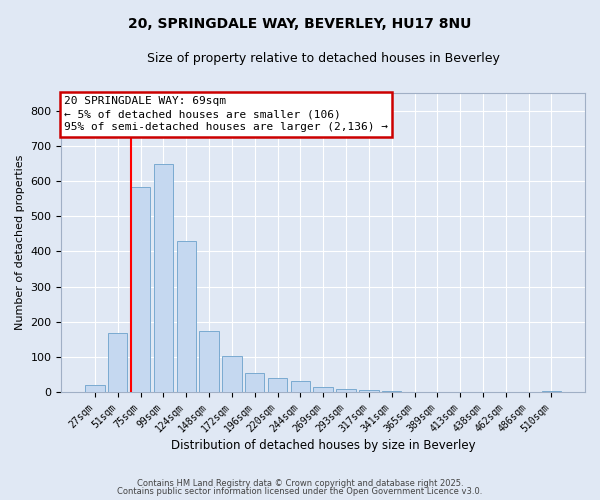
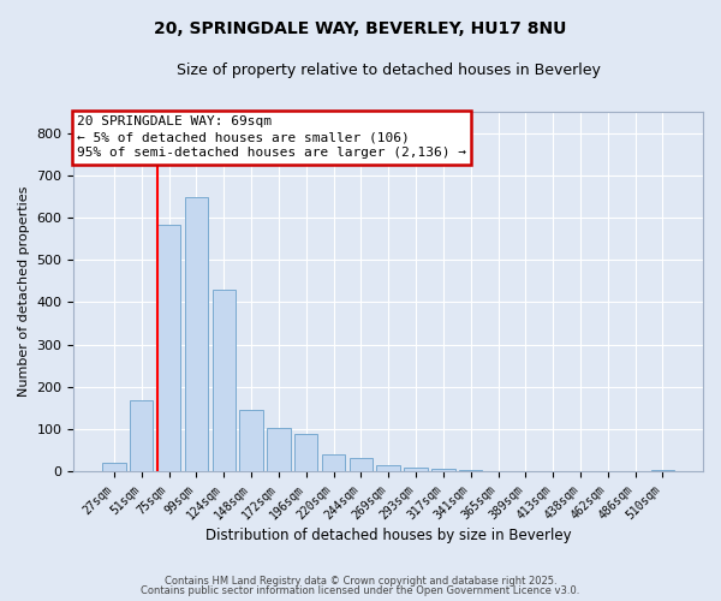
148sqm: 173 -> 145
196sqm: 55 -> 90
